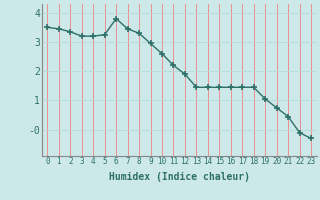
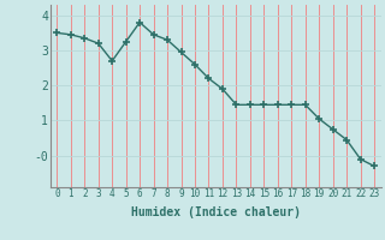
4: 3.20 -> 2.70
